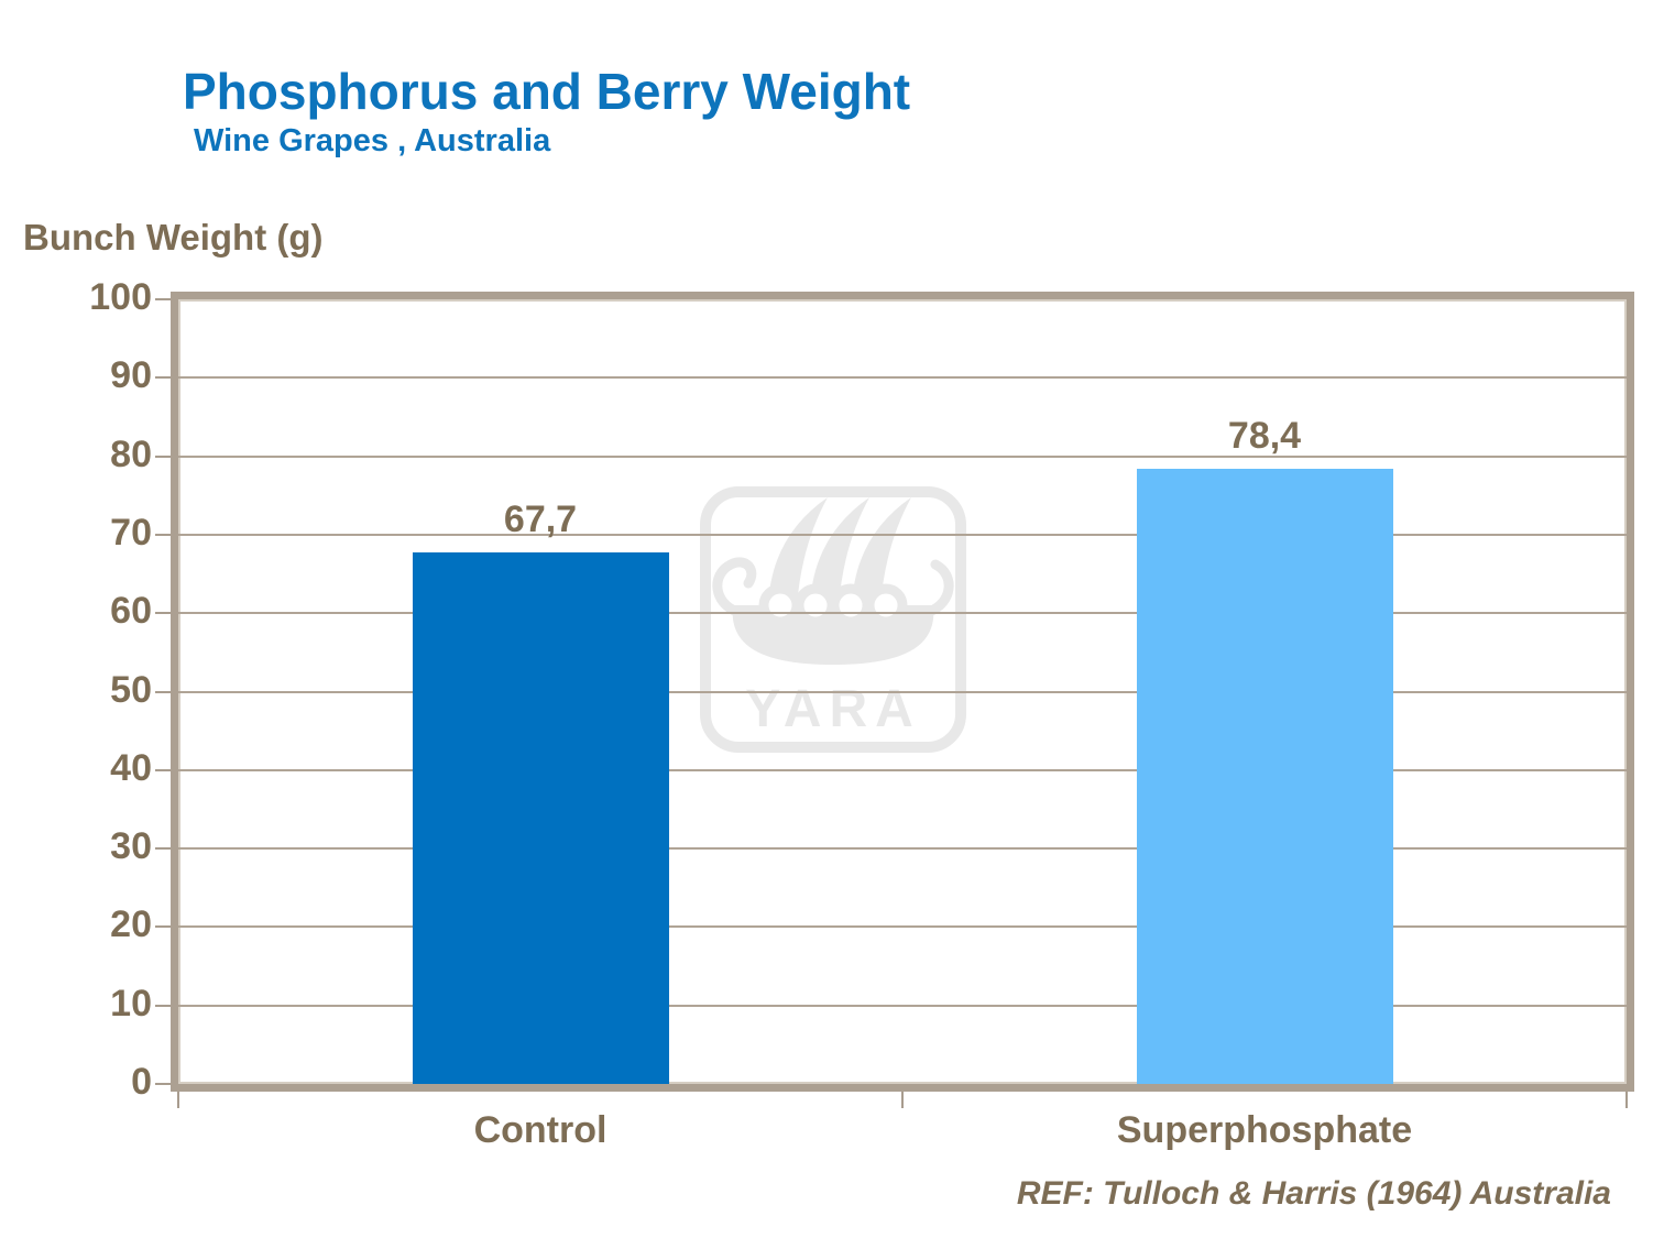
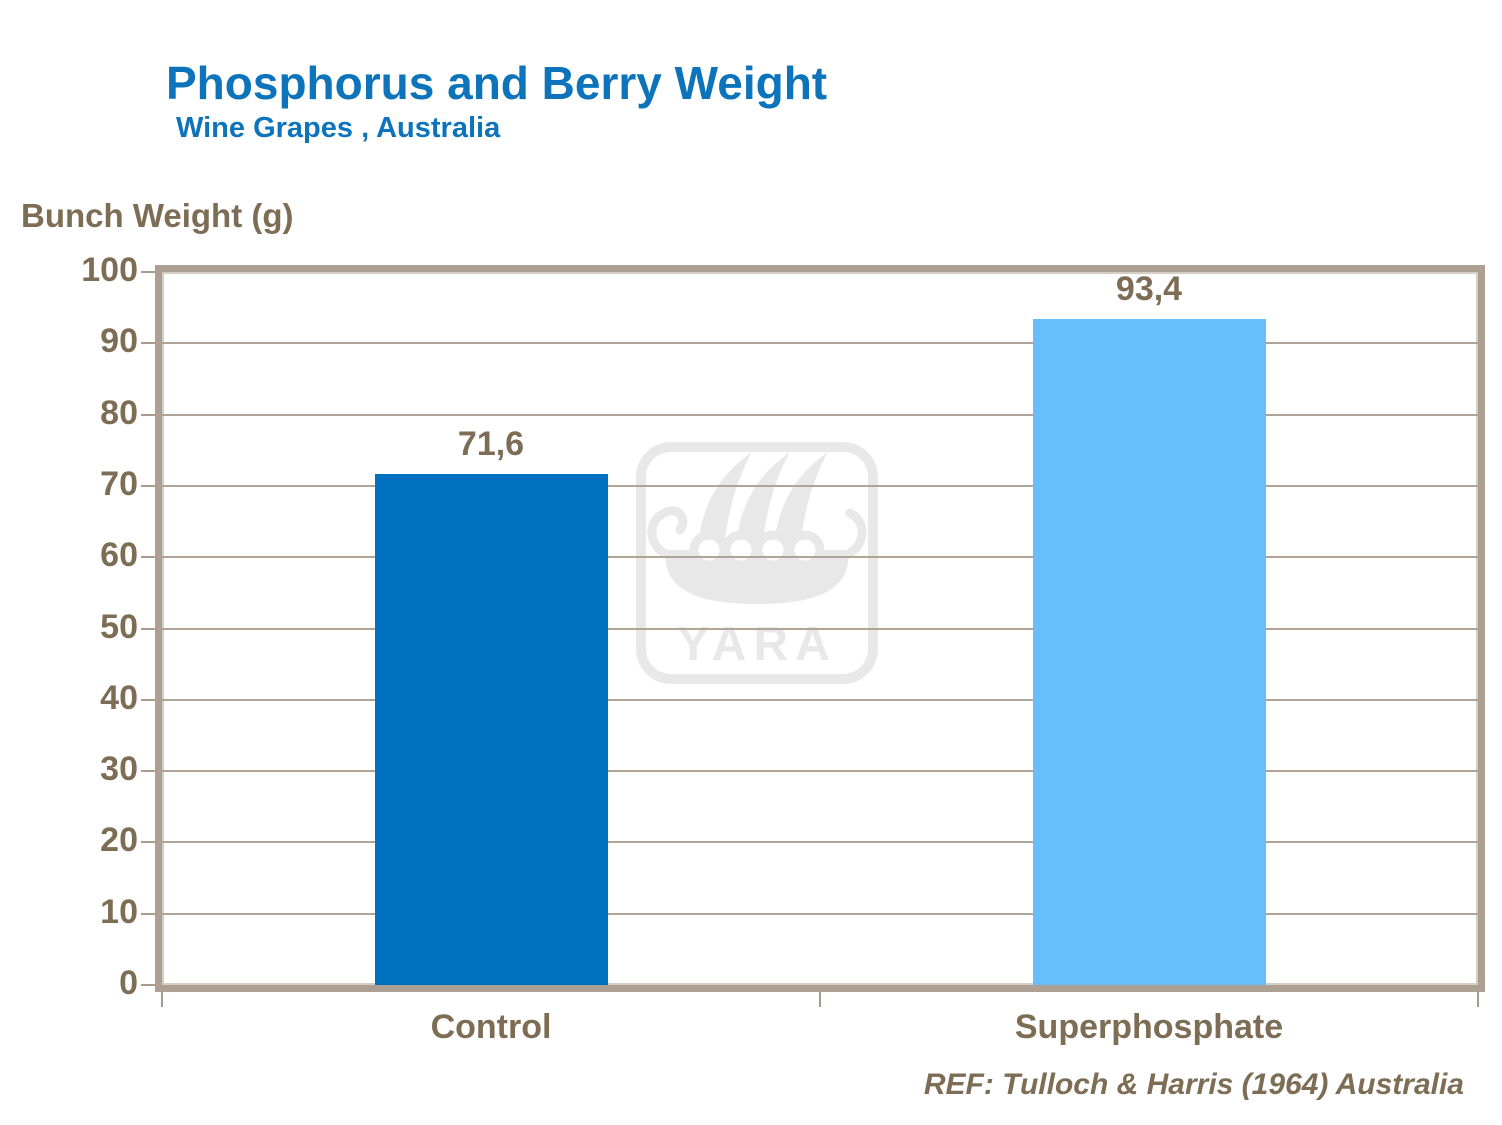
Control: 67,7 -> 71,6
Superphosphate: 78,4 -> 93,4
